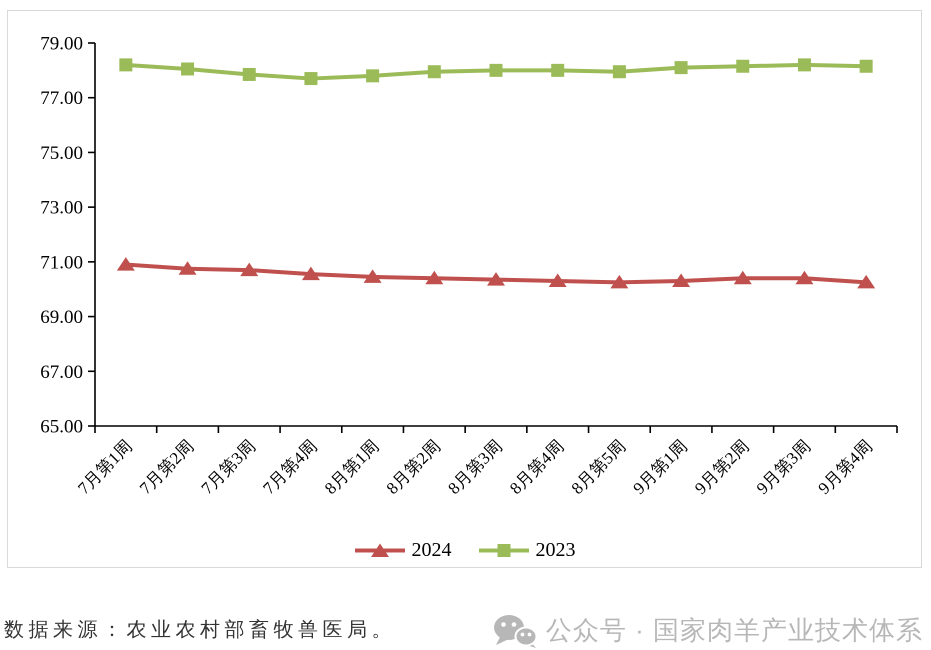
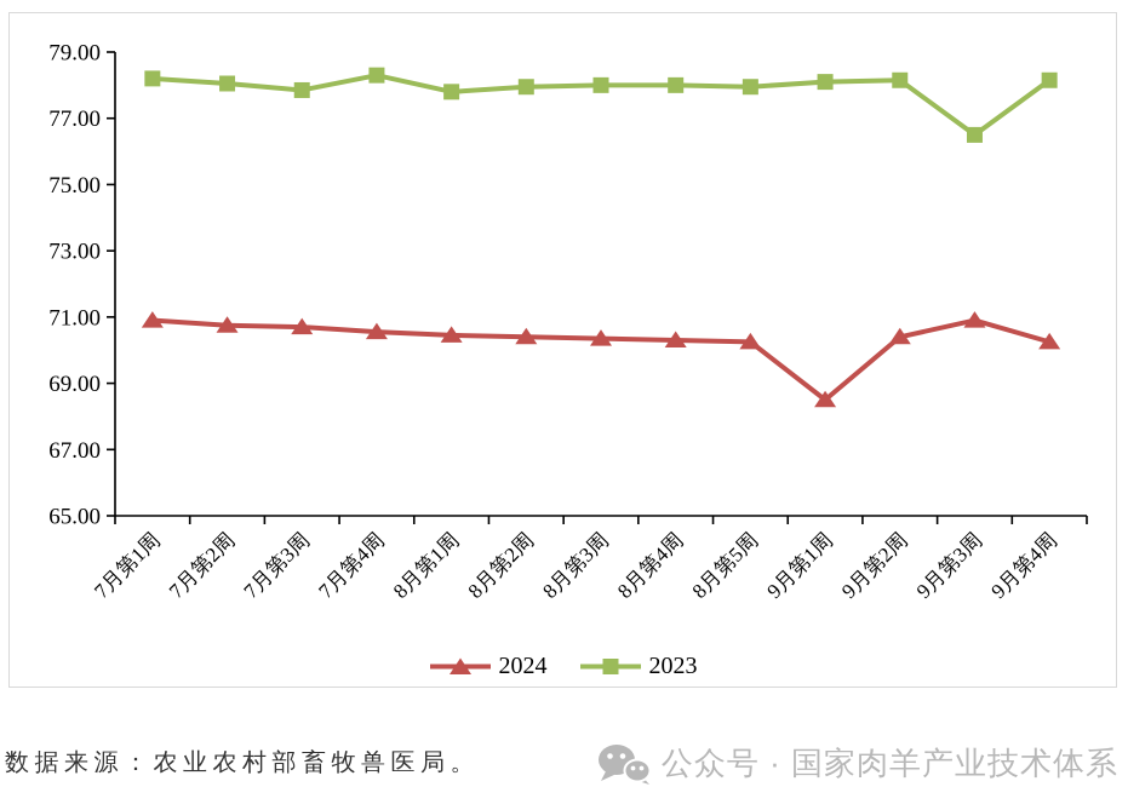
2023/7月第4周: 77.7 -> 78.3
2024/9月第1周: 70.3 -> 68.5
2024/9月第3周: 70.4 -> 70.9
2023/9月第3周: 78.2 -> 76.5
